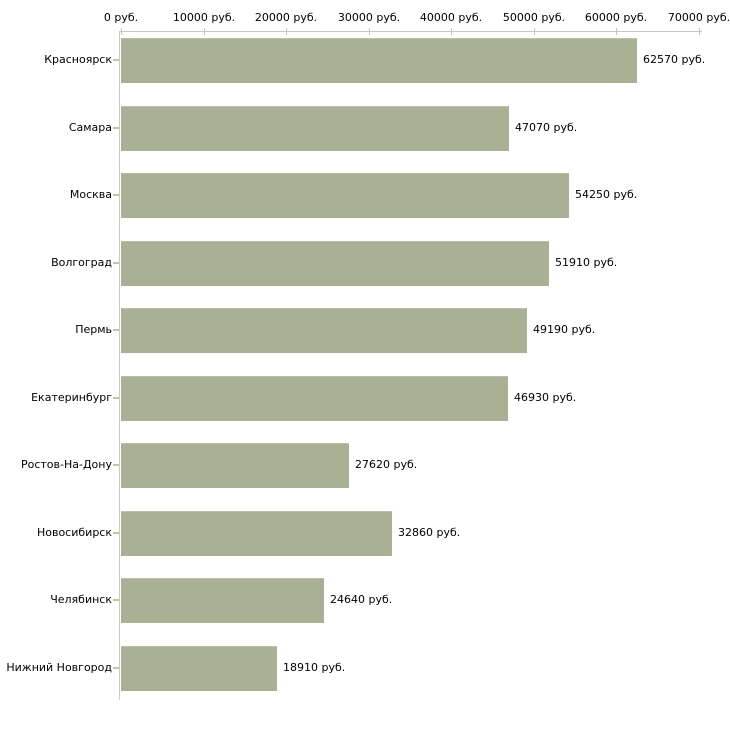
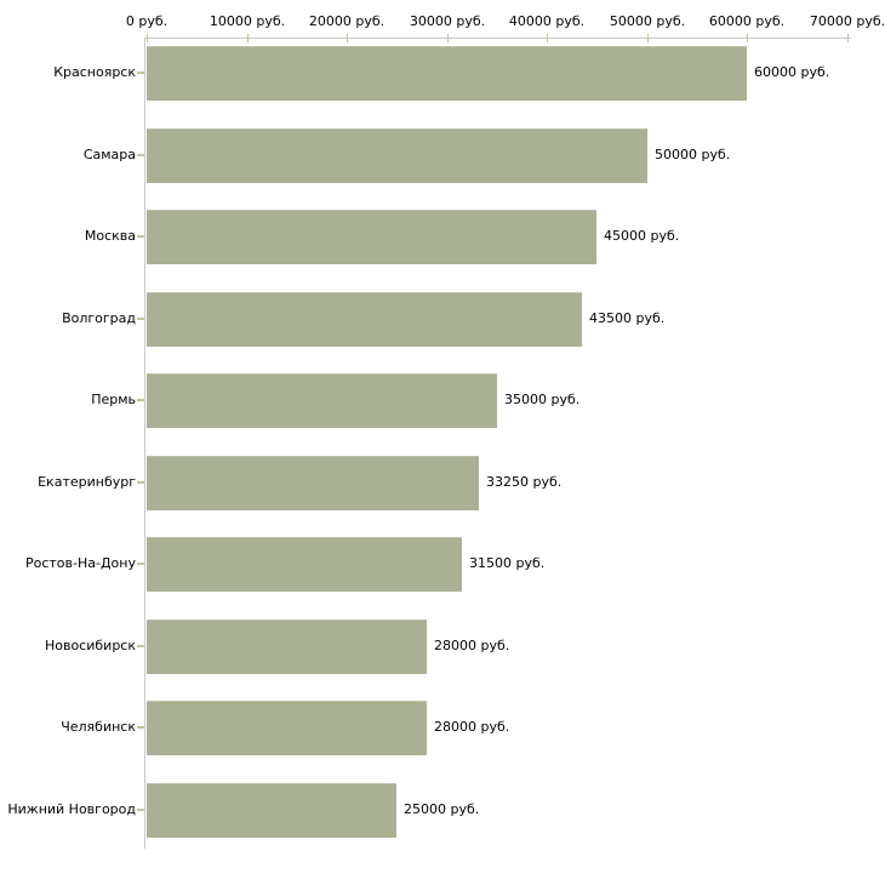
Красноярск: 62570 -> 60000
Самара: 47070 -> 50000
Москва: 54250 -> 45000
Волгоград: 51910 -> 43500
Пермь: 49190 -> 35000
Екатеринбург: 46930 -> 33250
Ростов-На-Дону: 27620 -> 31500
Новосибирск: 32860 -> 28000
Челябинск: 24640 -> 28000
Нижний Новгород: 18910 -> 25000
